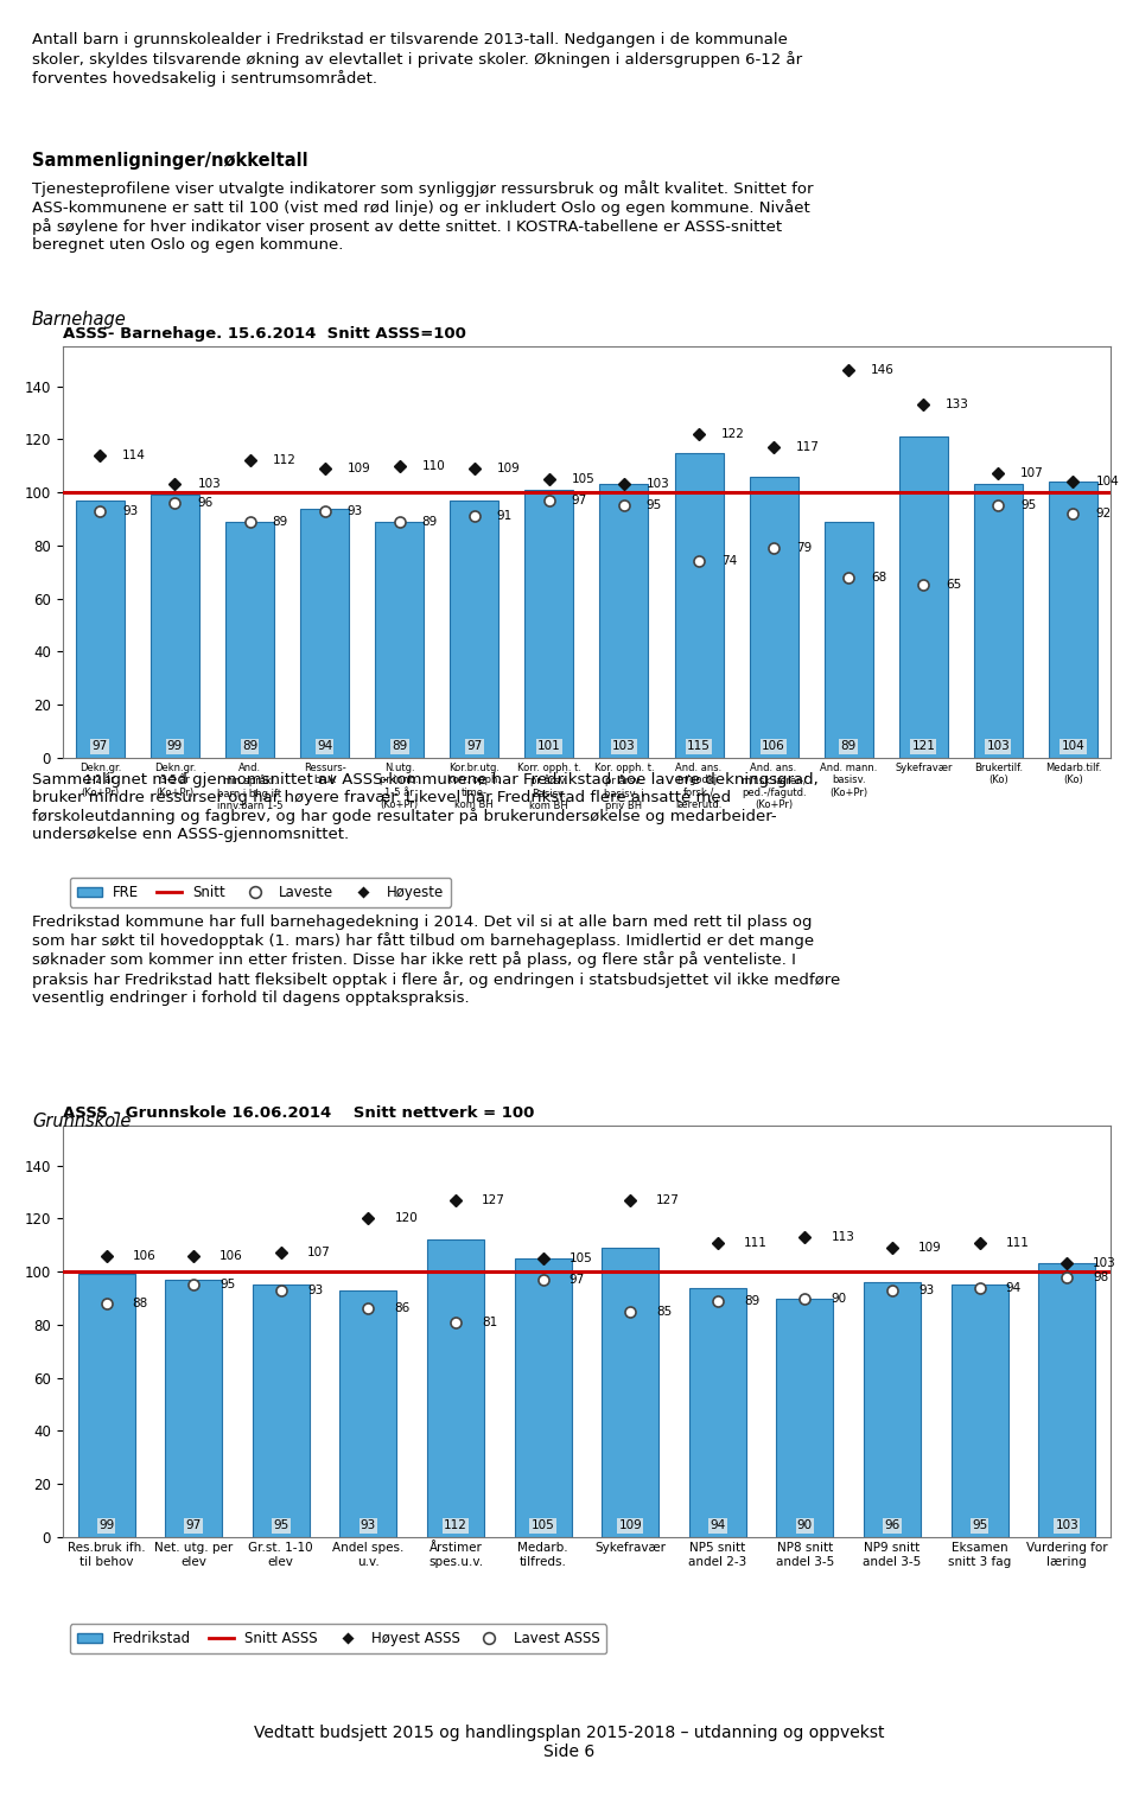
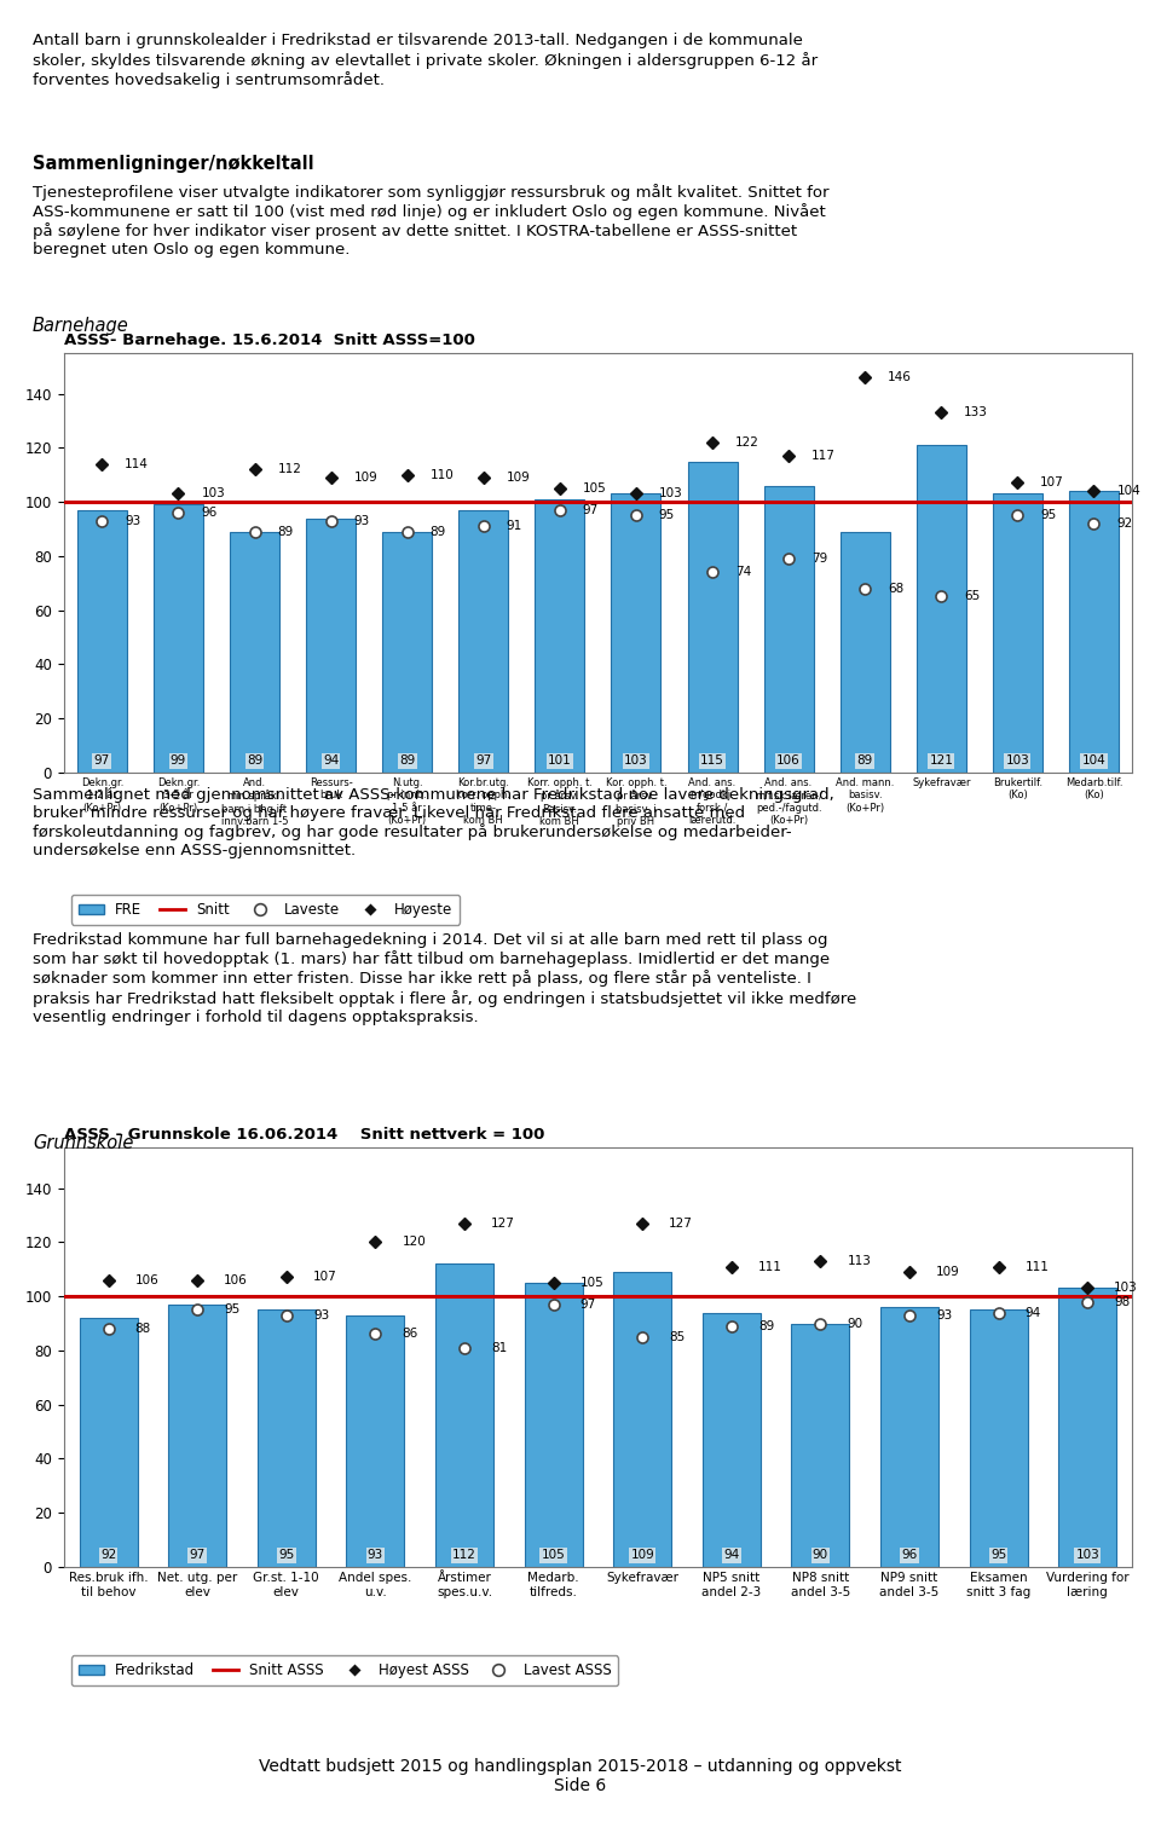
ASSS - Grunnskole 16.06.2014 Snitt nettverk = 100/Res.bruk ifh. til behov: 99 -> 92
